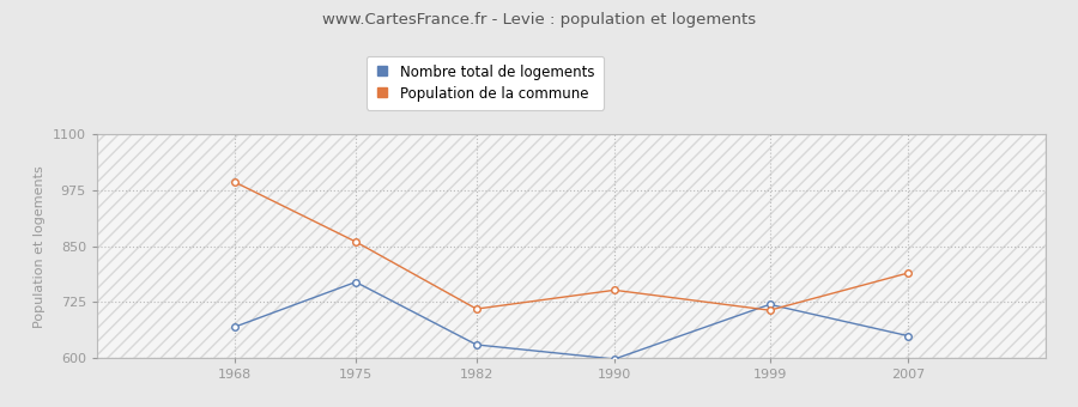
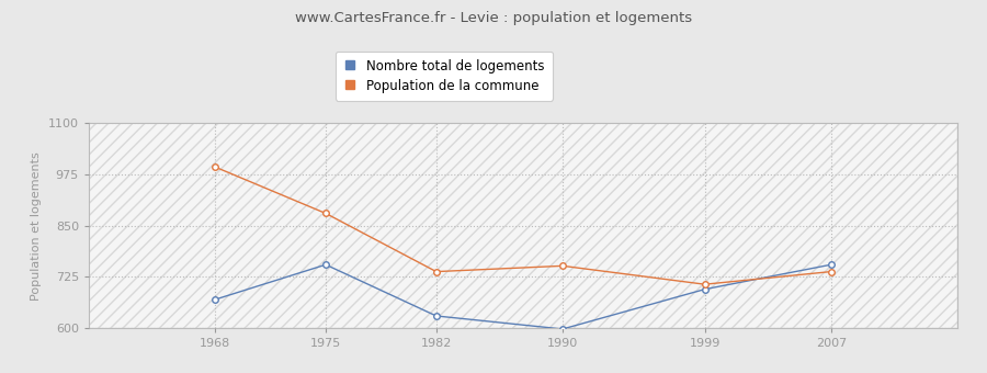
Nombre total de logements/1975: 770 -> 755
Population de la commune/1975: 860 -> 880
Population de la commune/1982: 710 -> 738
Nombre total de logements/1999: 720 -> 695
Nombre total de logements/2007: 650 -> 755
Population de la commune/2007: 790 -> 738
